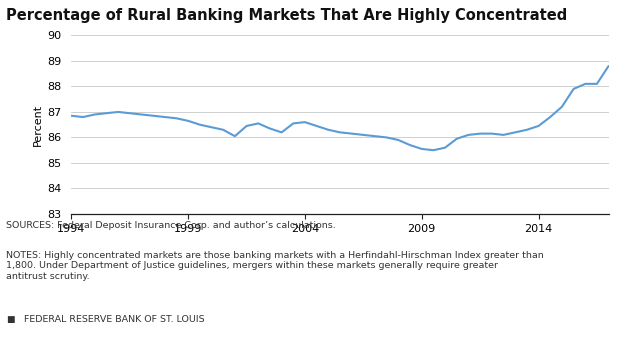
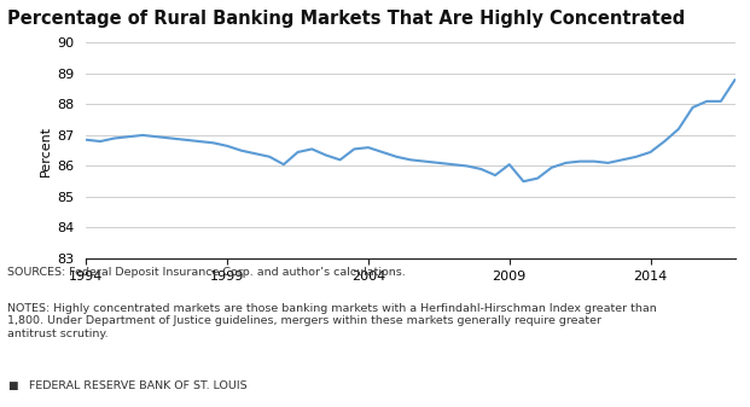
2009: 85.55 -> 86.05
